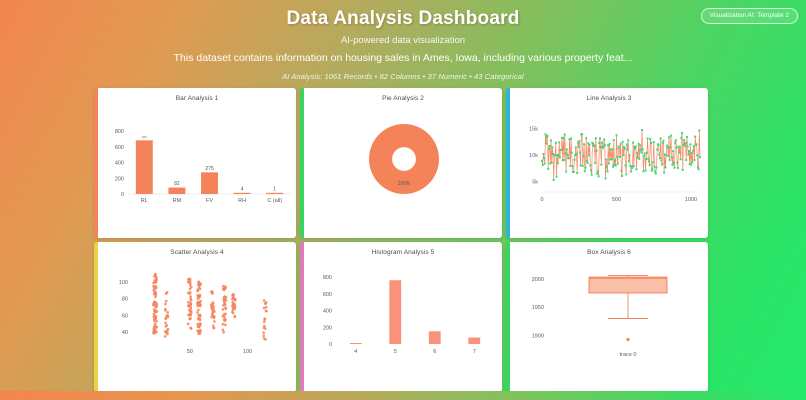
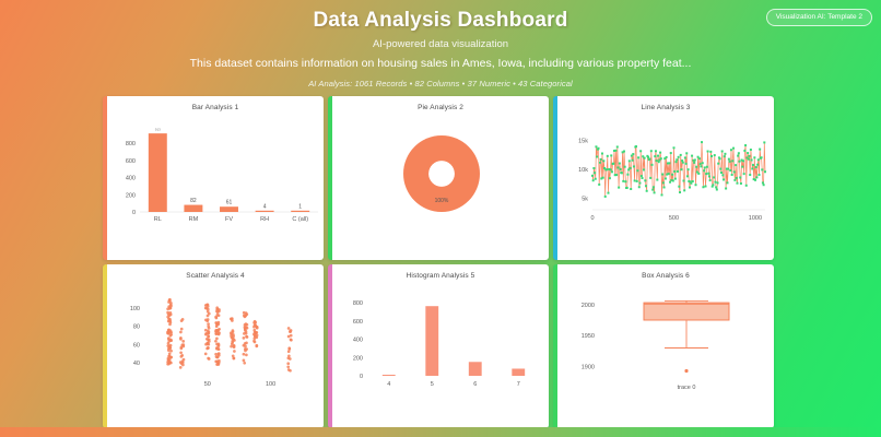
Bar Analysis 1/RL: 682 -> 913
Bar Analysis 1/FV: 275 -> 61
